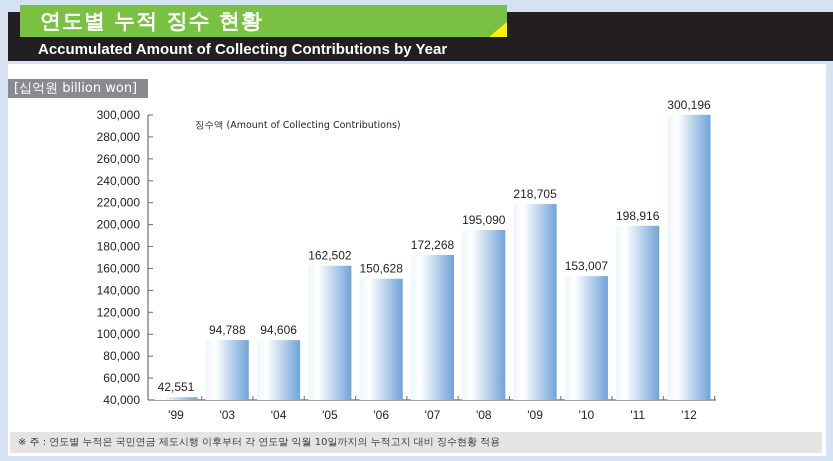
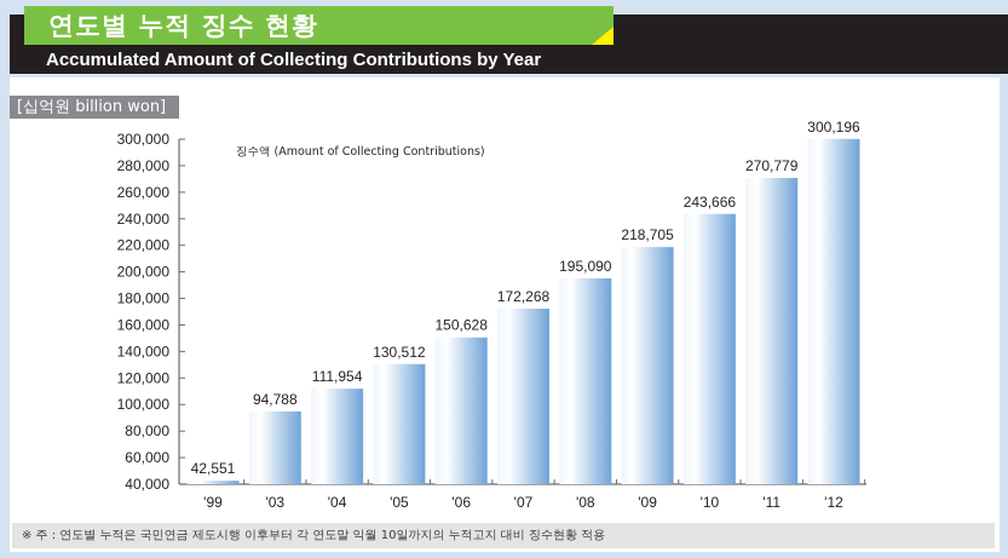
'04: 94,606 -> 111,954
'05: 162,502 -> 130,512
'10: 153,007 -> 243,666
'11: 198,916 -> 270,779
